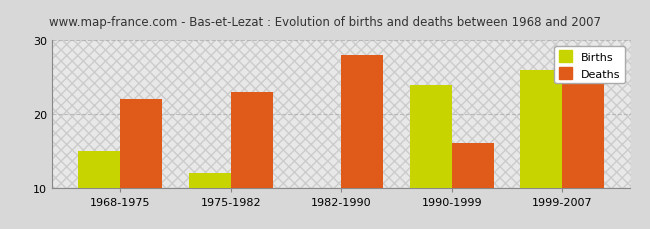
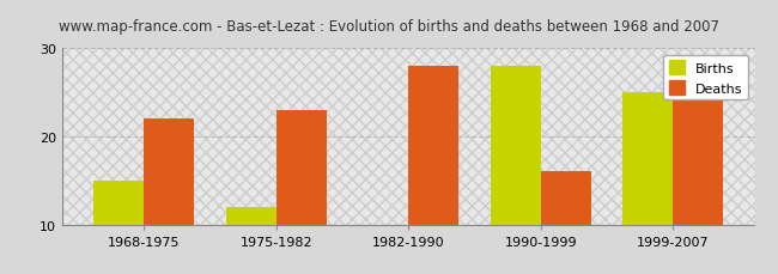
Births/1990-1999: 24 -> 28
Births/1999-2007: 26 -> 25
